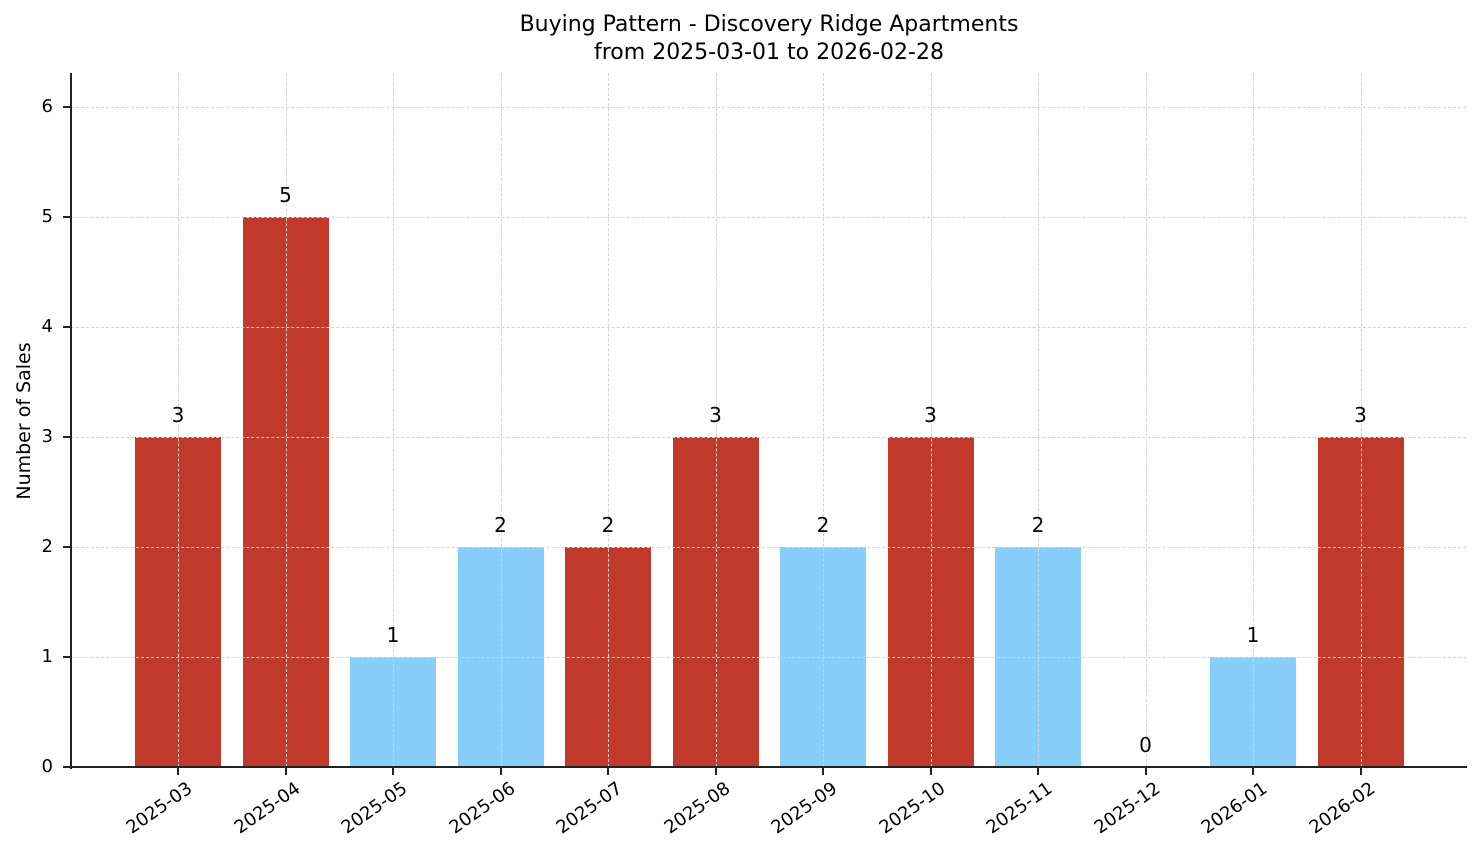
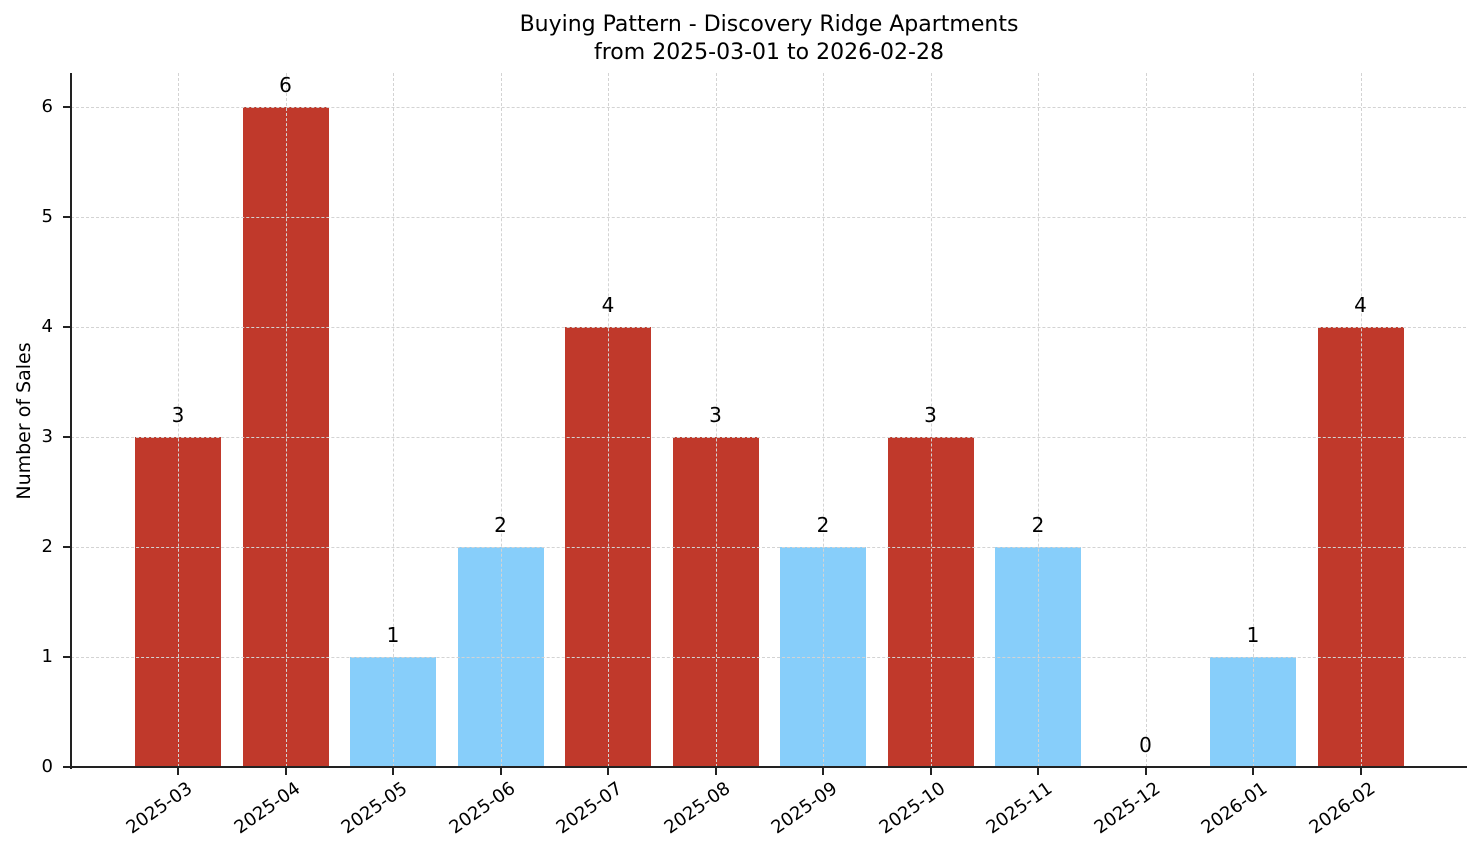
2025-04: 5 -> 6
2025-07: 2 -> 4
2026-02: 3 -> 4
